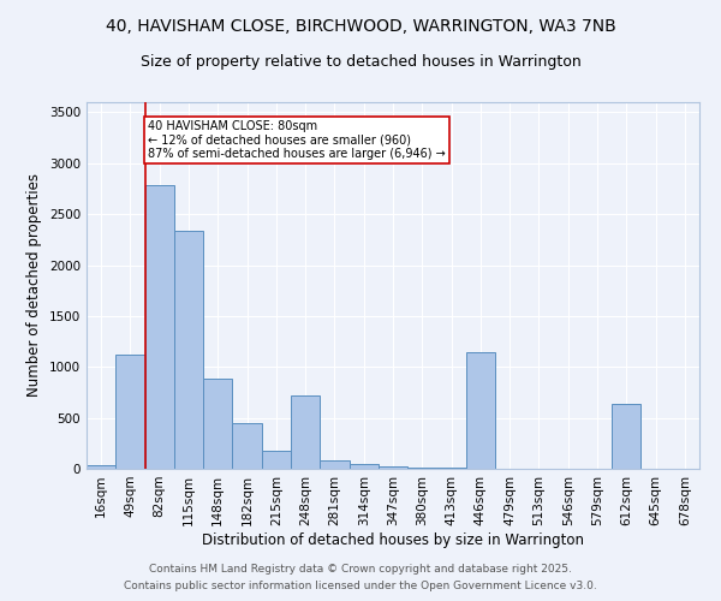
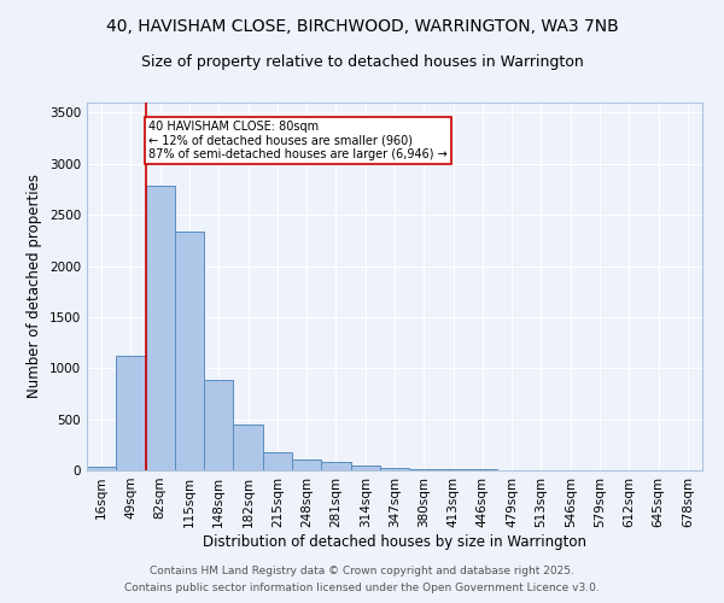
248sqm: 720 -> 110
446sqm: 1140 -> 10
612sqm: 640 -> 0
